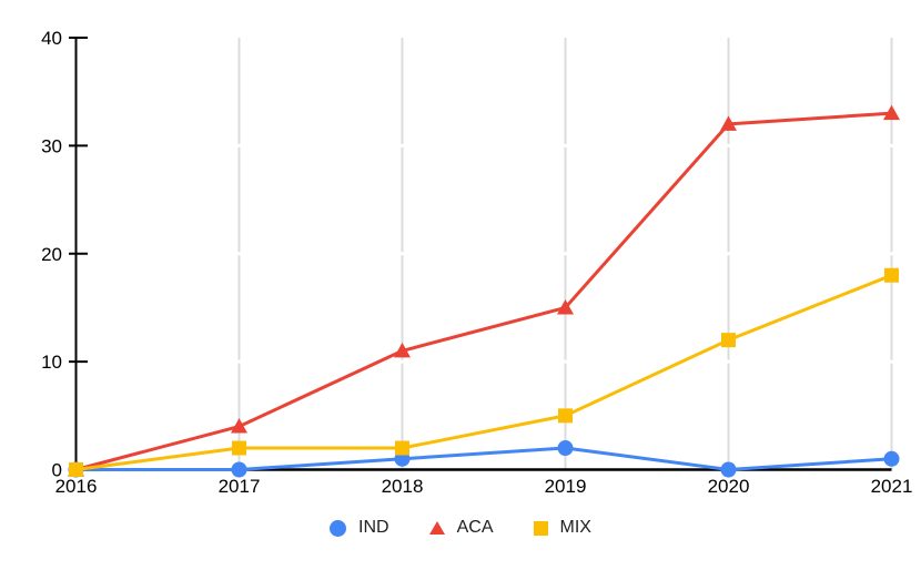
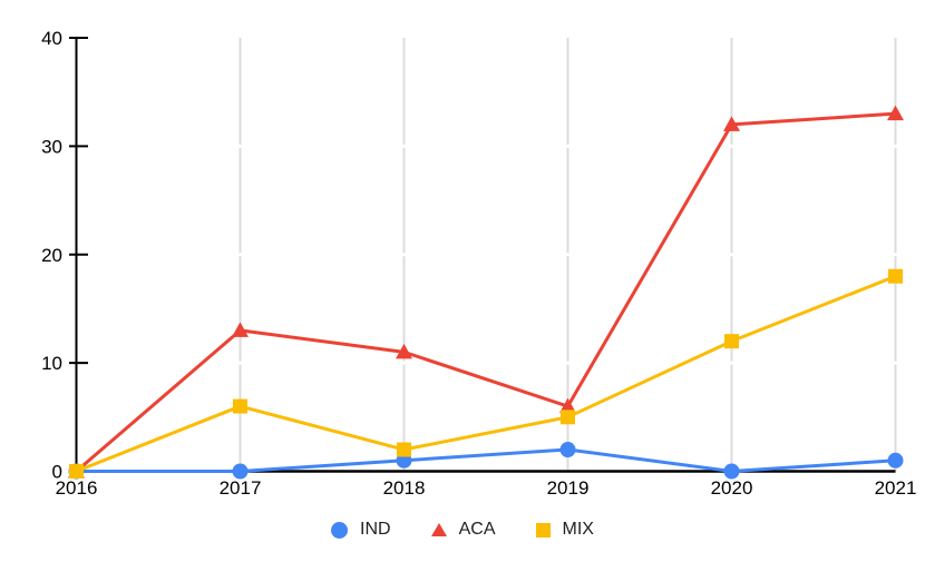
ACA/2017: 4 -> 13
MIX/2017: 2 -> 6
ACA/2019: 15 -> 6
